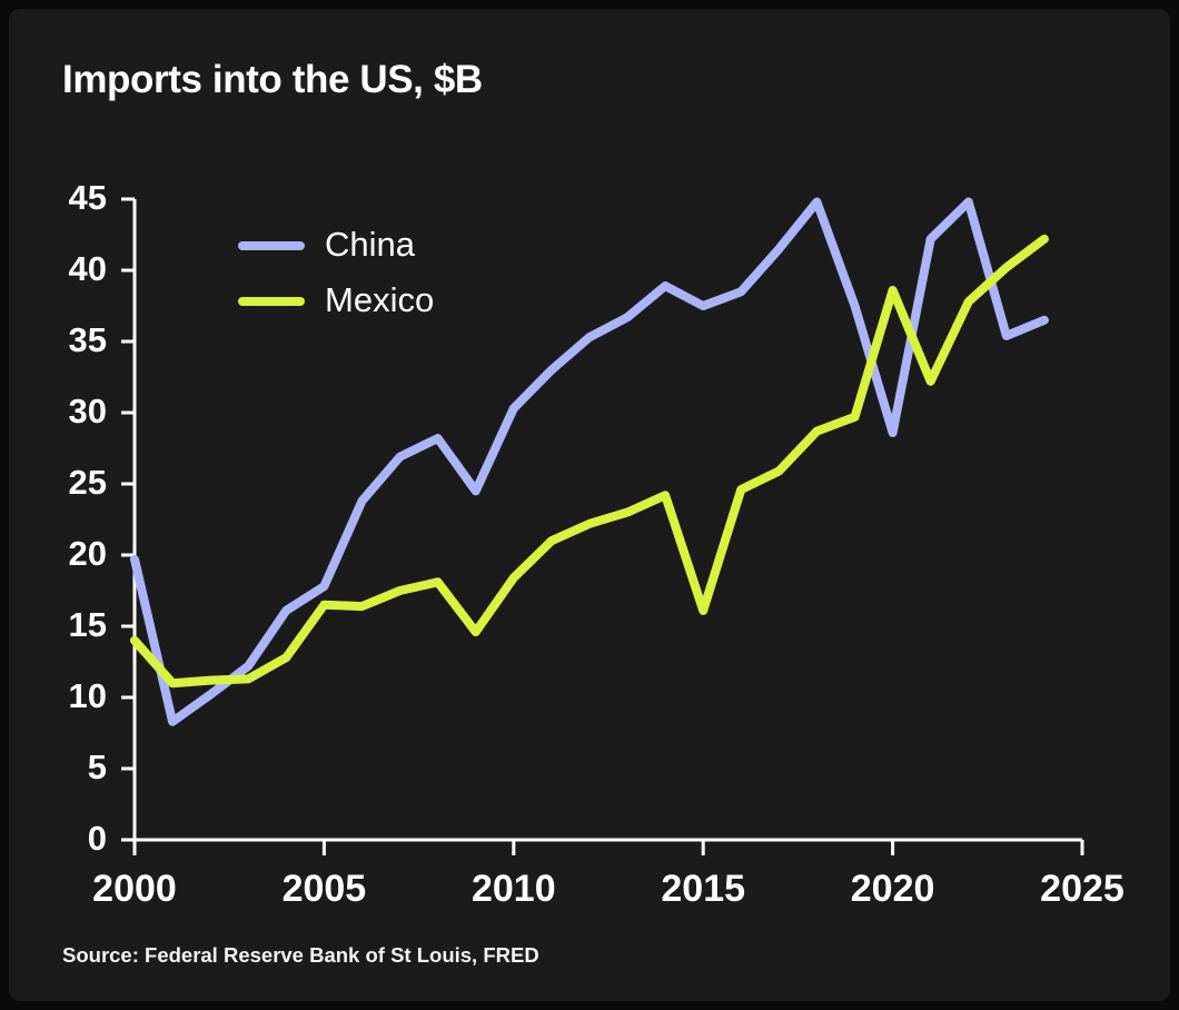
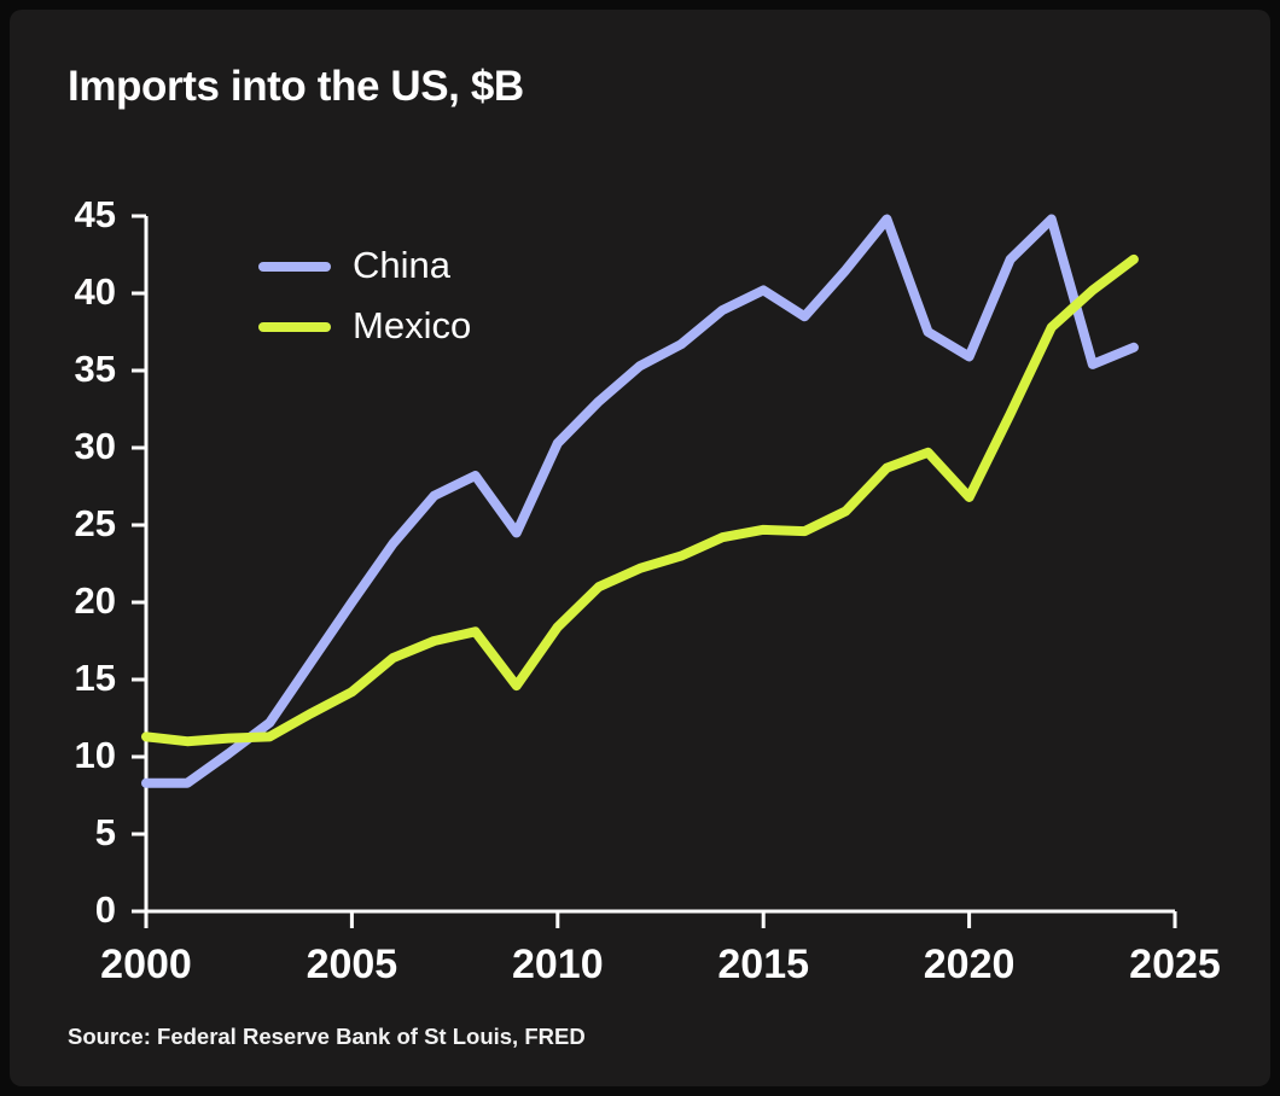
China/2000: 19.7 -> 8.3
Mexico/2000: 14.0 -> 11.3
China/2005: 17.8 -> 20.0
Mexico/2005: 16.5 -> 14.2
China/2015: 37.5 -> 40.2
Mexico/2015: 16.1 -> 24.7
China/2020: 28.6 -> 35.9
Mexico/2020: 38.6 -> 26.8
